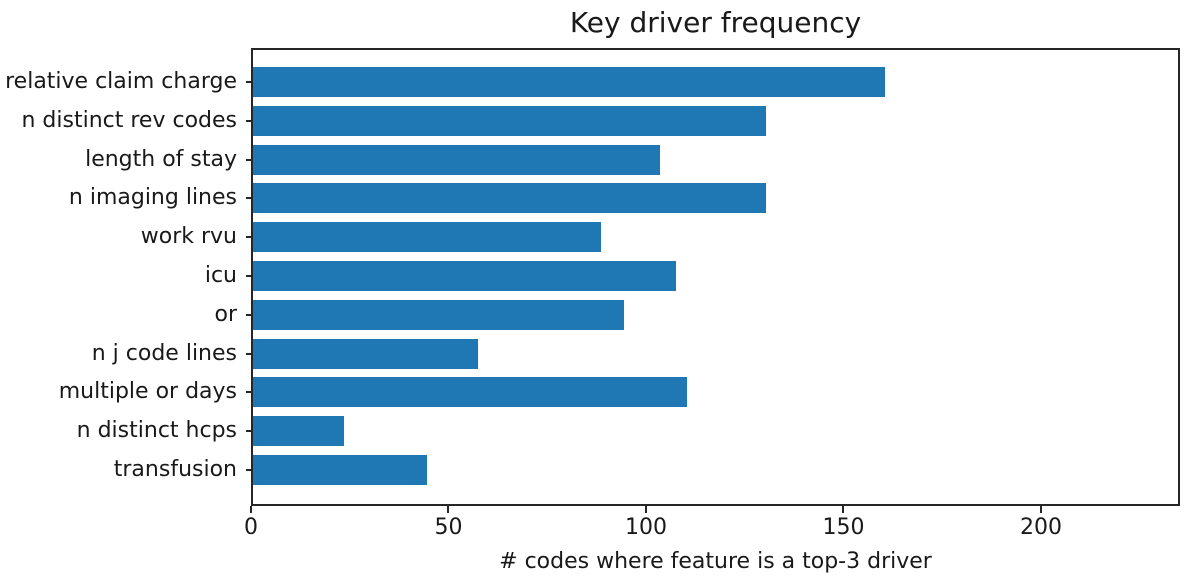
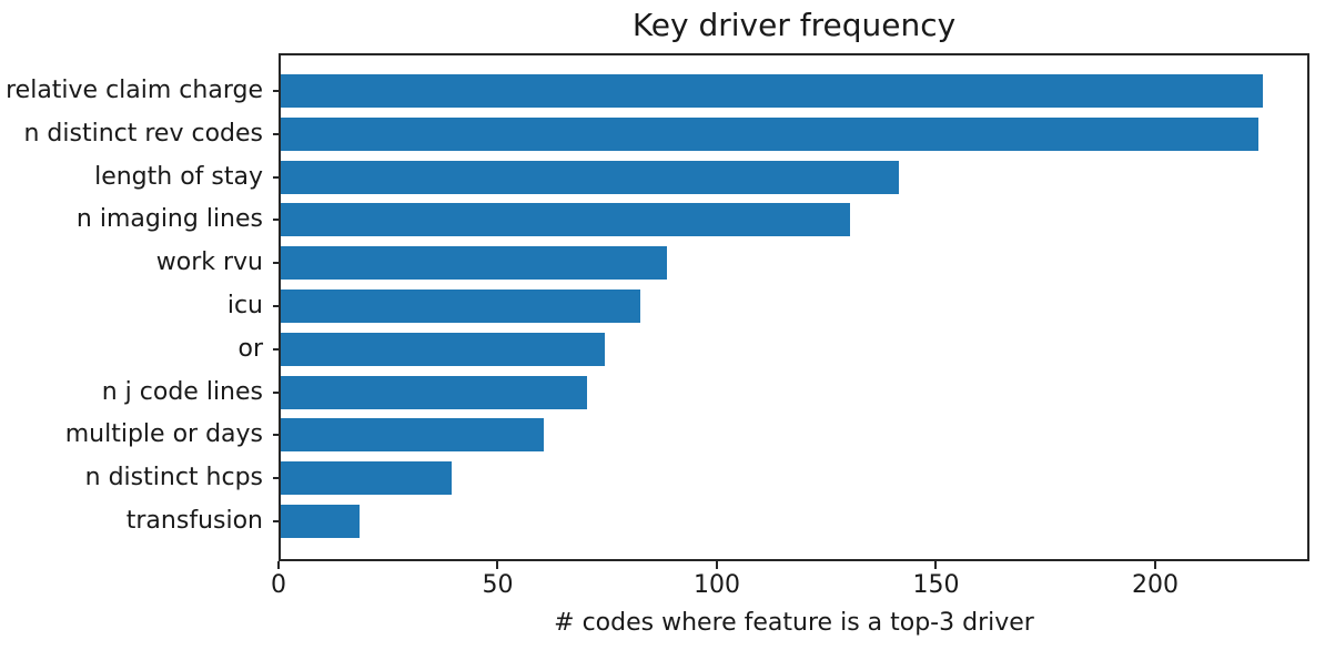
relative claim charge: 160 -> 224
n distinct rev codes: 130 -> 223
length of stay: 103 -> 141
icu: 107 -> 82
or: 94 -> 74
n j code lines: 57 -> 70
multiple or days: 110 -> 60
n distinct hcps: 23 -> 39
transfusion: 44 -> 18
